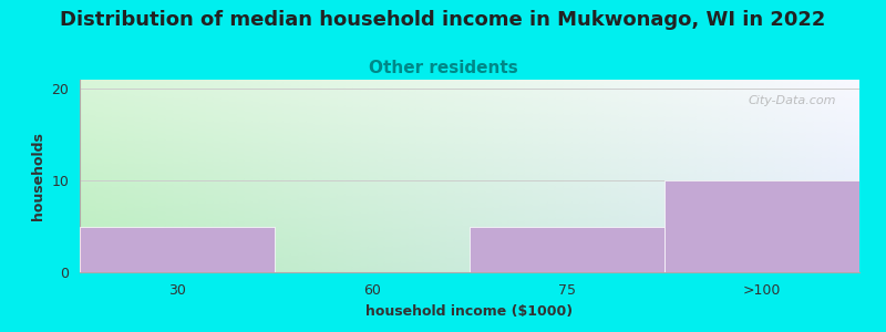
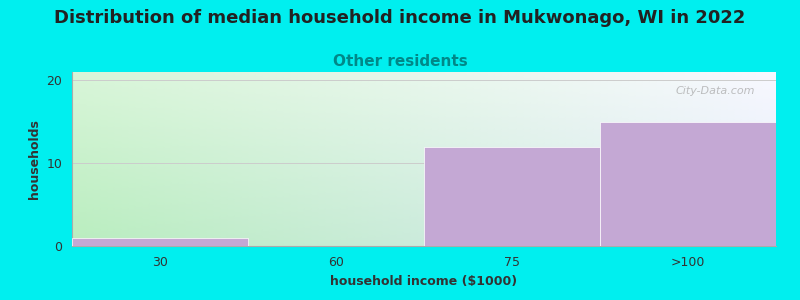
30: 5 -> 1
75: 5 -> 12
>100: 10 -> 15
